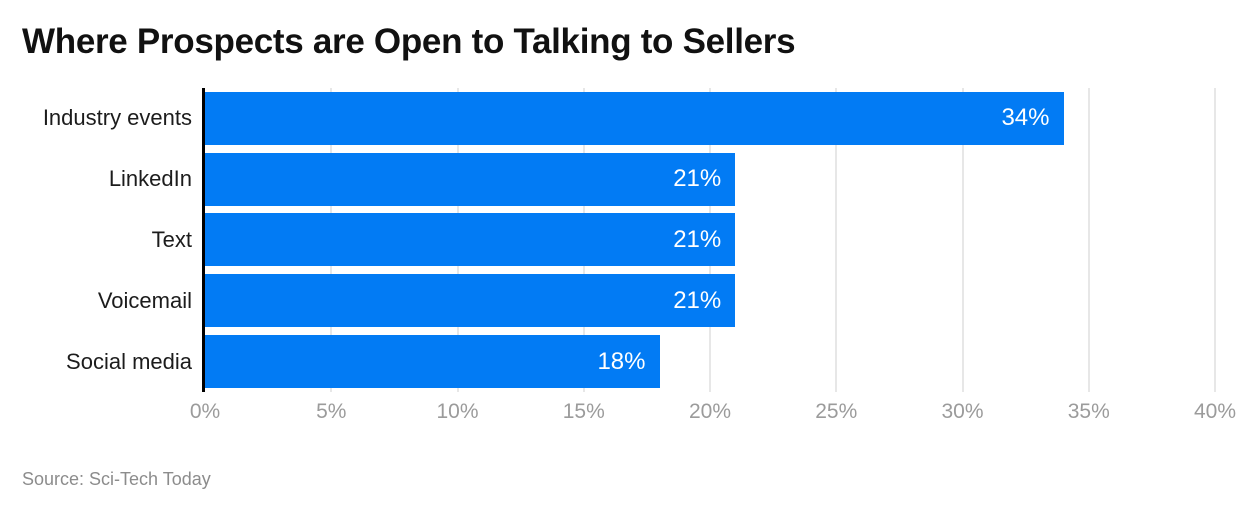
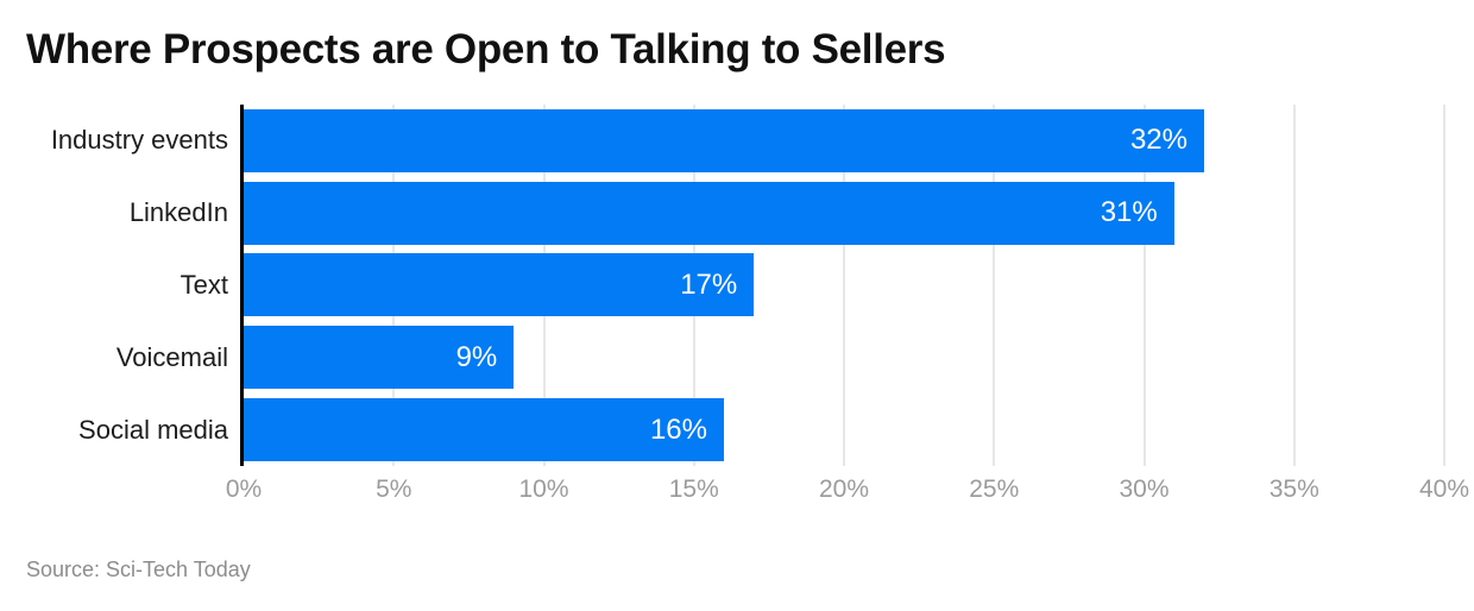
Industry events: 34% -> 32%
LinkedIn: 21% -> 31%
Text: 21% -> 17%
Voicemail: 21% -> 9%
Social media: 18% -> 16%
